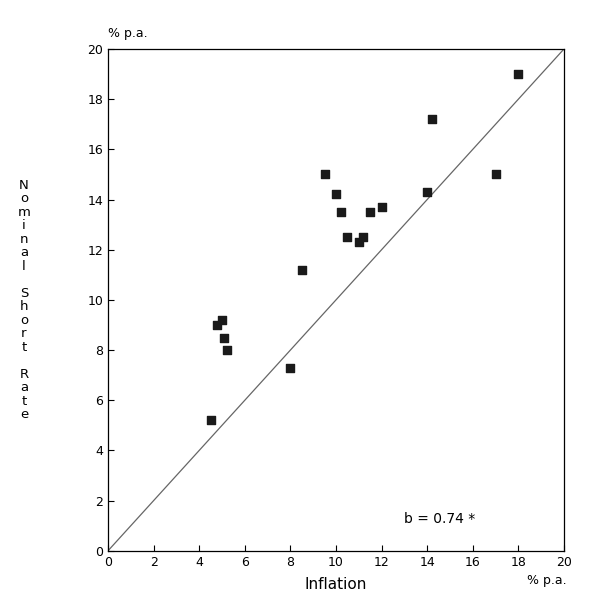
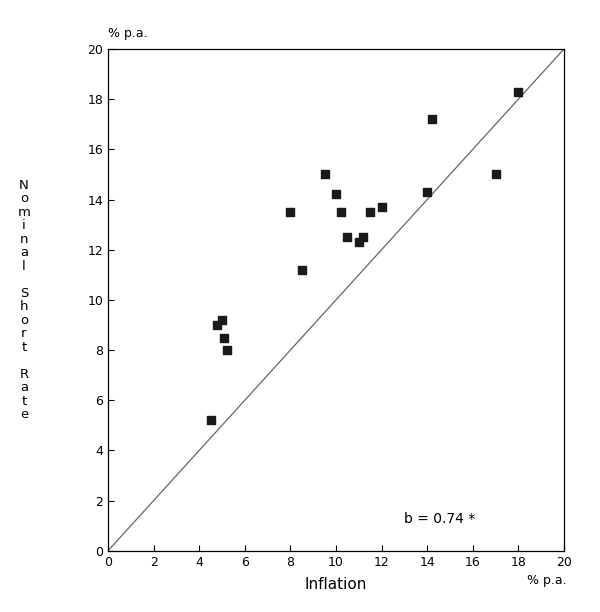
8: 7.3 -> 13.5
18: 19.0 -> 18.3
